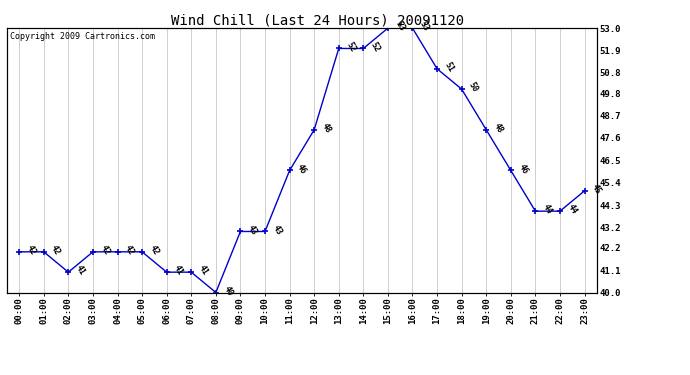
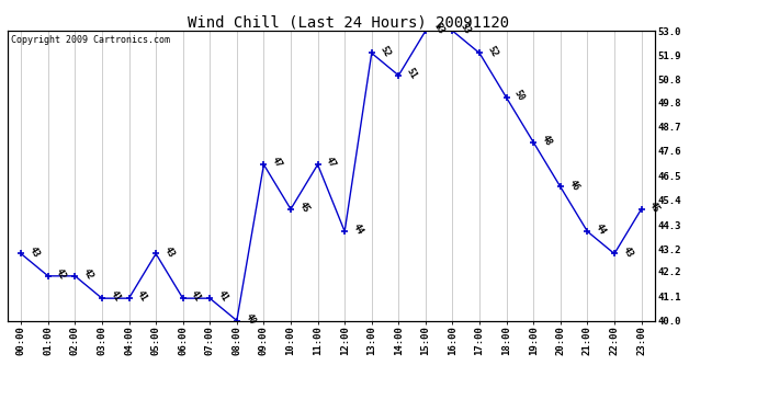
00:00: 42 -> 43
02:00: 41 -> 42
03:00: 42 -> 41
04:00: 42 -> 41
05:00: 42 -> 43
09:00: 43 -> 47
10:00: 43 -> 45
11:00: 46 -> 47
12:00: 48 -> 44
14:00: 52 -> 51
17:00: 51 -> 52
22:00: 44 -> 43
